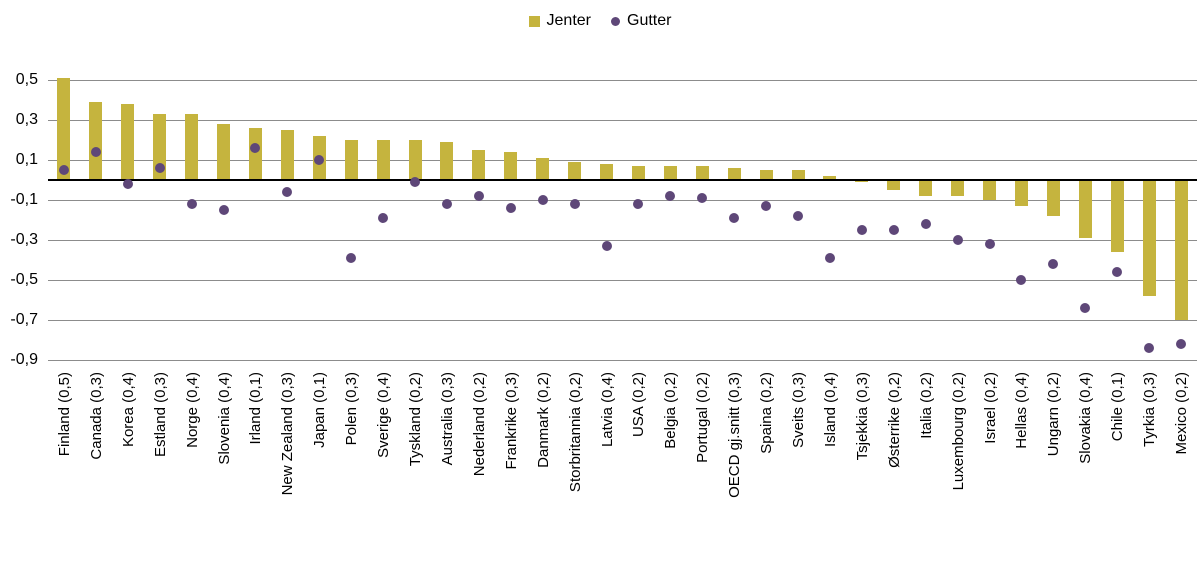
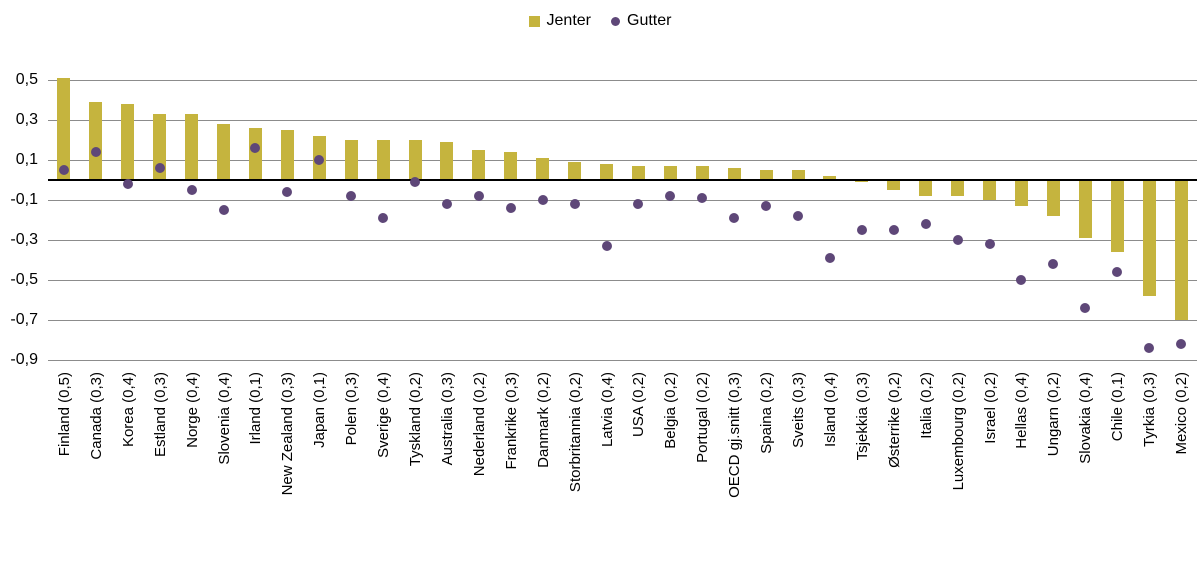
Gutter/Norge (0,4): -0,12 -> -0,05
Gutter/Polen (0,3): -0,39 -> -0,08
